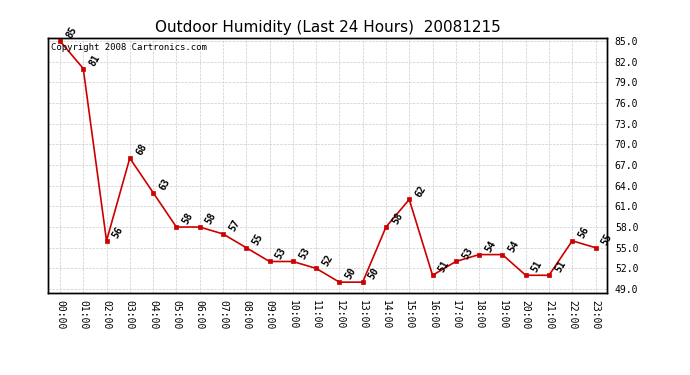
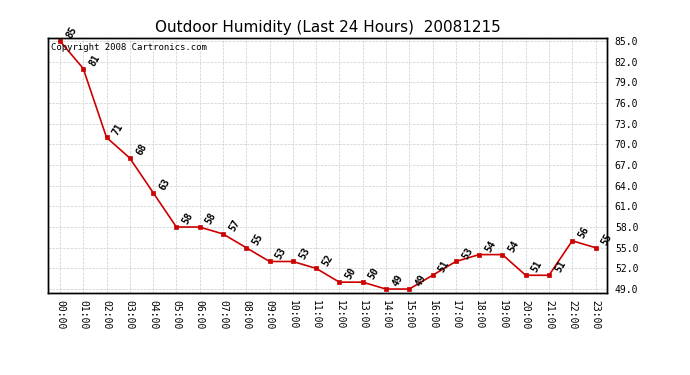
02:00: 56 -> 71
14:00: 58 -> 49
15:00: 62 -> 49
